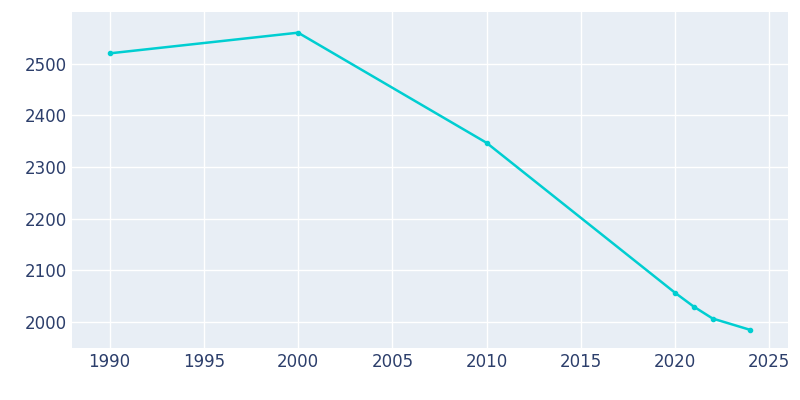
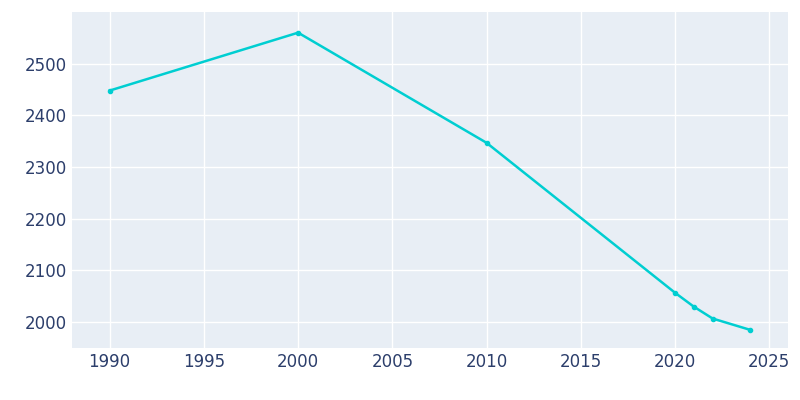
1990: 2520 -> 2448
